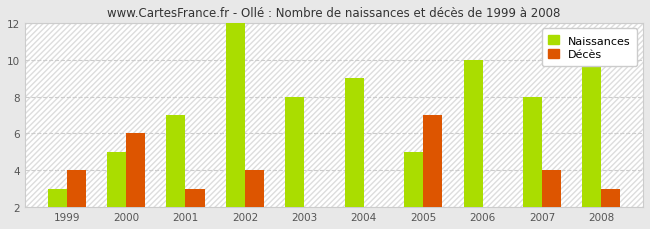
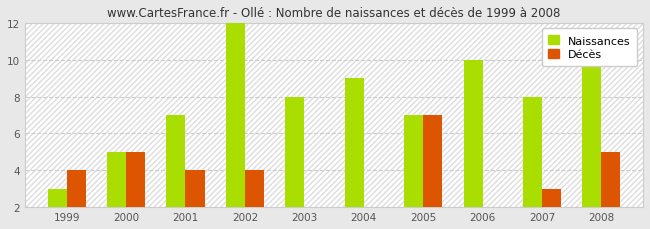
Décès/2000: 6 -> 5
Décès/2001: 3 -> 4
Naissances/2005: 5 -> 7
Décès/2007: 4 -> 3
Décès/2008: 3 -> 5
